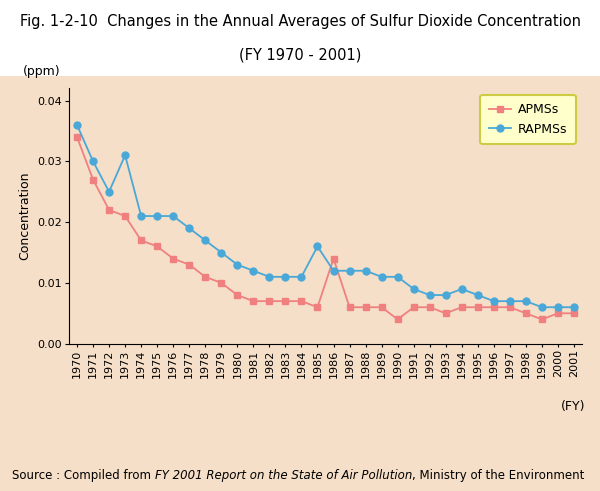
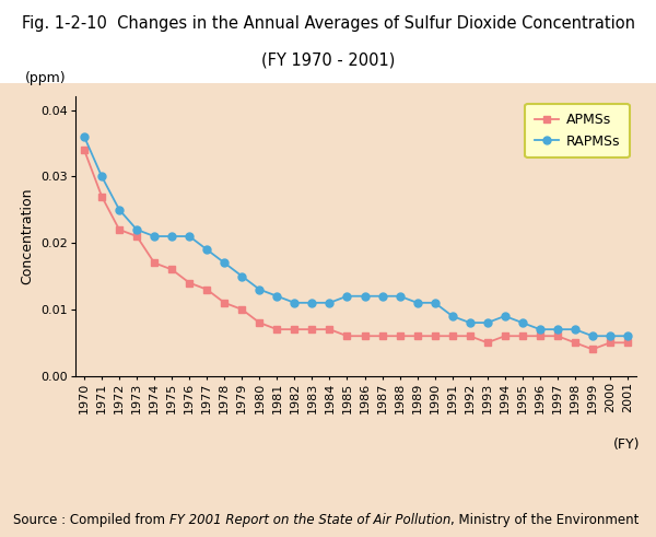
RAPMSs/1973: 0.031 -> 0.022
RAPMSs/1985: 0.016 -> 0.012
APMSs/1986: 0.014 -> 0.006
APMSs/1990: 0.004 -> 0.006
